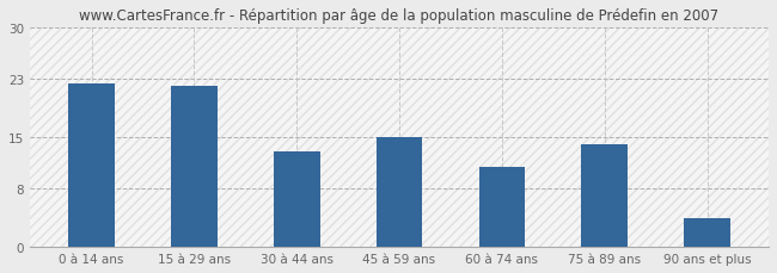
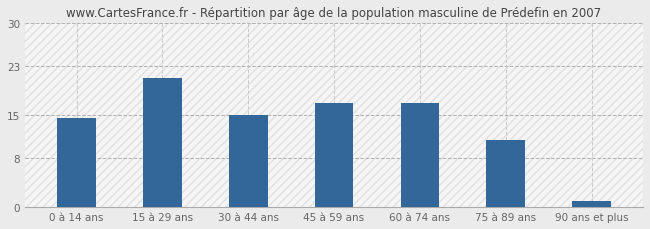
0 à 14 ans: 22.4 -> 14.5
15 à 29 ans: 22.0 -> 21.0
30 à 44 ans: 13.0 -> 15.0
45 à 59 ans: 15.0 -> 17.0
60 à 74 ans: 11.0 -> 17.0
75 à 89 ans: 14.0 -> 11.0
90 ans et plus: 4.0 -> 1.0
